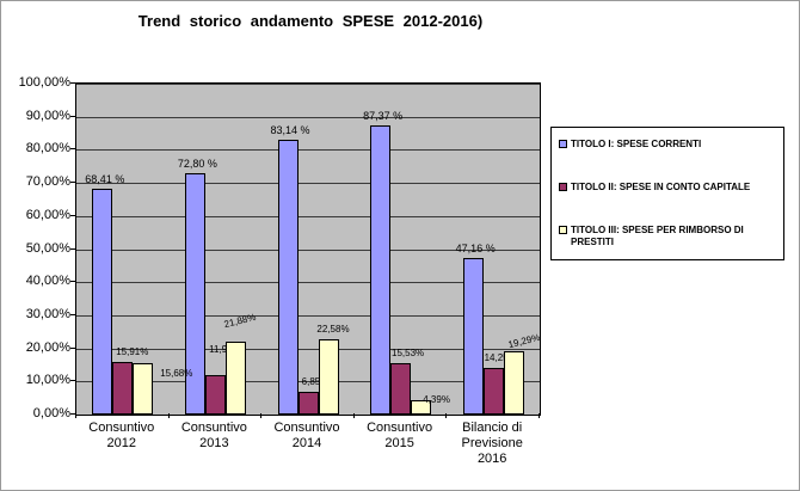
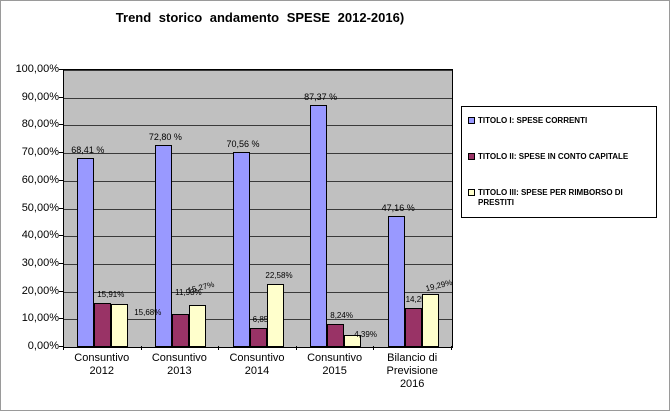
TITOLO III: SPESE PER RIMBORSO DI PRESTITI/Consuntivo 2013: 21,88% -> 15,27%
TITOLO I: SPESE CORRENTI/Consuntivo 2014: 83,14 -> 70,56
TITOLO II: SPESE IN CONTO CAPITALE/Consuntivo 2015: 15,53% -> 8,24%
